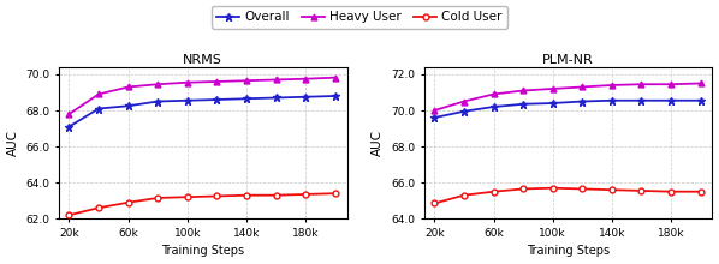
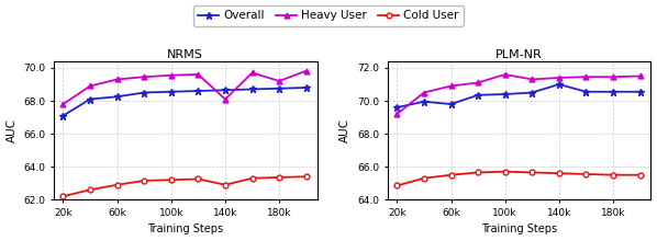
NRMS/Heavy User/140k: 69.7 -> 68.1
NRMS/Cold User/140k: 63.3 -> 62.9
NRMS/Heavy User/180k: 69.8 -> 69.2
PLM-NR/Heavy User/20k: 70.0 -> 69.2
PLM-NR/Overall/60k: 70.2 -> 69.8
PLM-NR/Heavy User/100k: 71.2 -> 71.6
PLM-NR/Overall/140k: 70.5 -> 71.0
